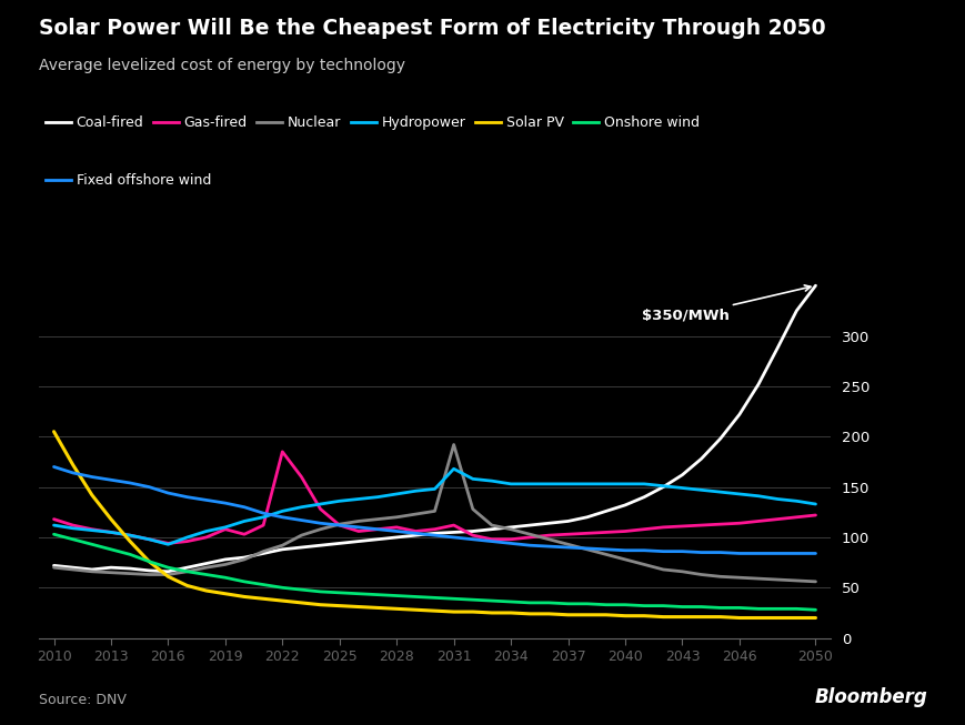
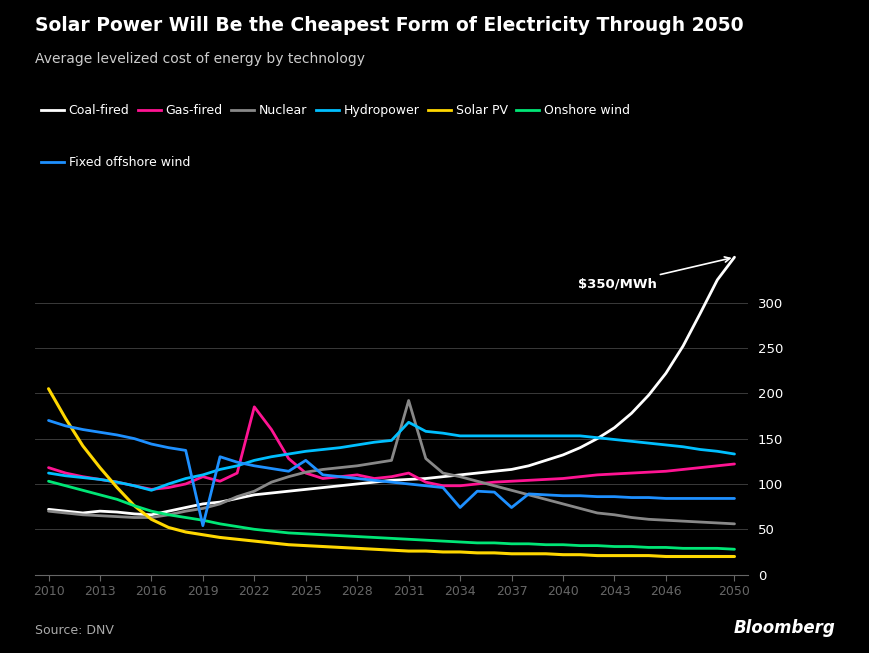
Fixed offshore wind/2019: 134 -> 54
Fixed offshore wind/2025: 112 -> 126
Fixed offshore wind/2034: 94 -> 74
Fixed offshore wind/2037: 90 -> 74
